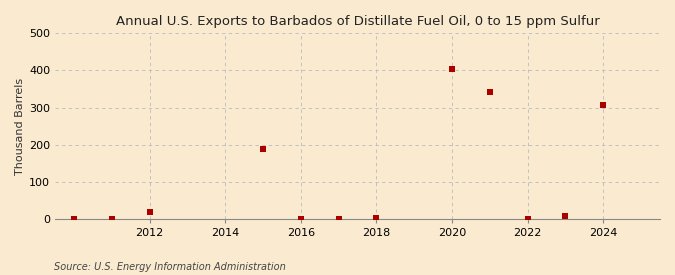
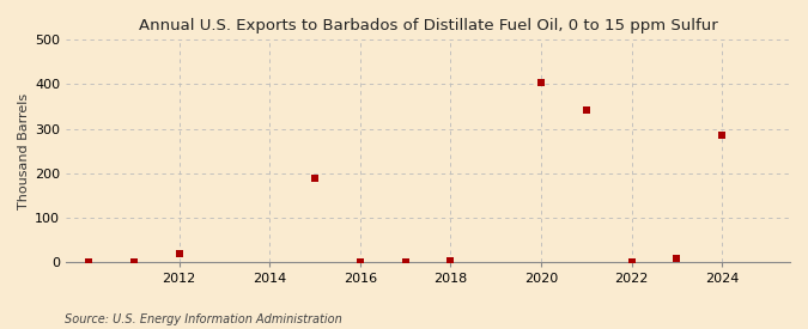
2024: 307 -> 285
